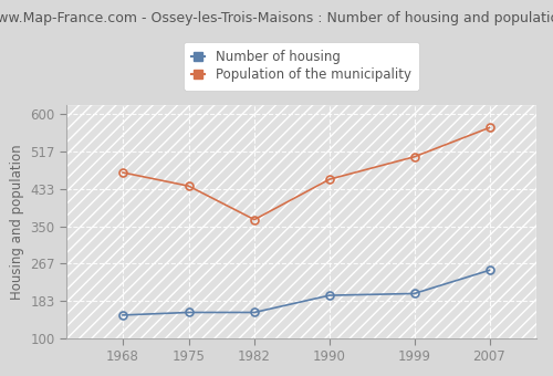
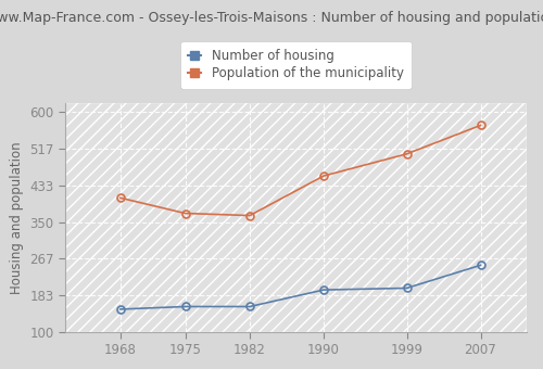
Population of the municipality/1968: 470 -> 405
Population of the municipality/1975: 440 -> 370
